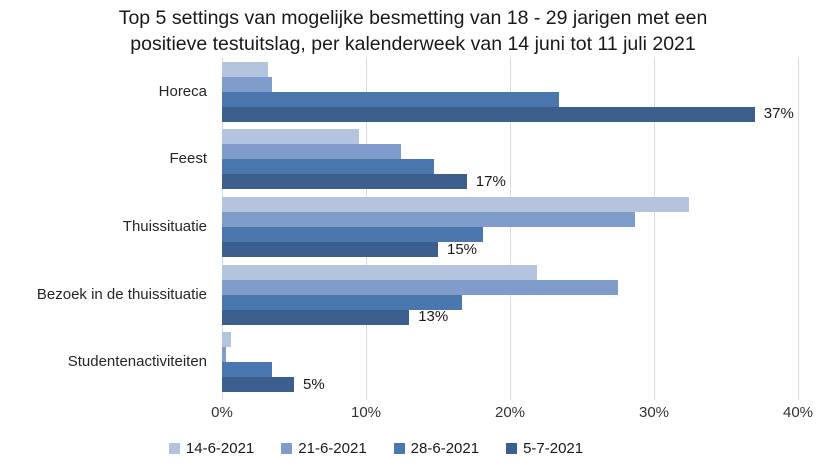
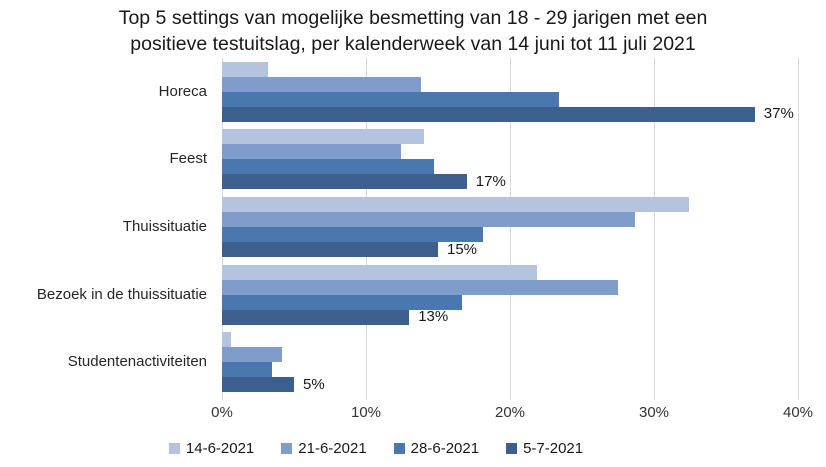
21-6-2021/Horeca: 3.5% -> 13.8%
14-6-2021/Feest: 9.5% -> 14.0%
21-6-2021/Studentenactiviteiten: 0.2% -> 4.2%
